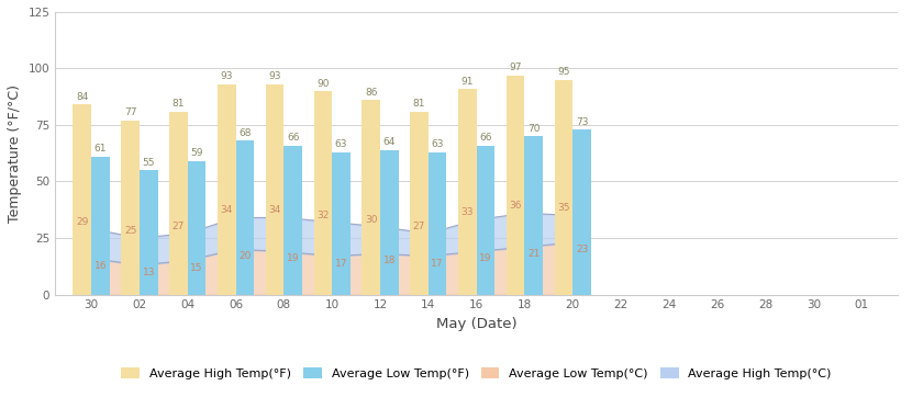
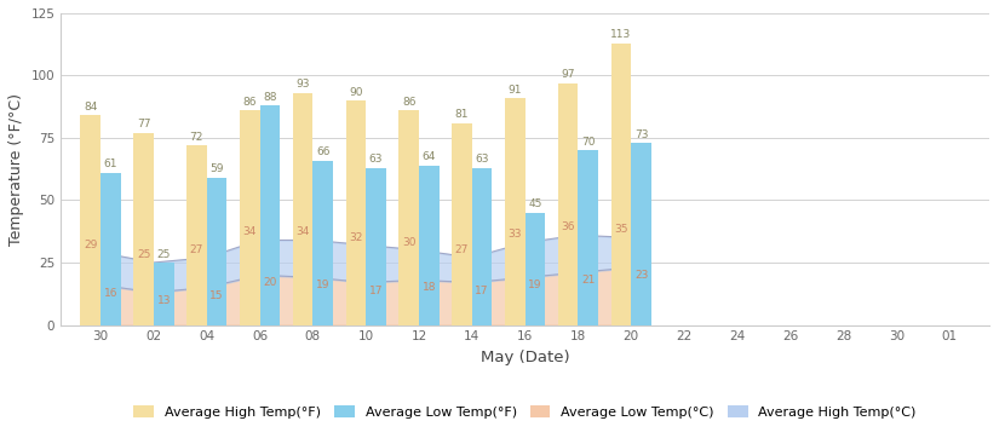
Average Low Temp(°F)/02: 55 -> 25
Average High Temp(°F)/04: 81 -> 72
Average High Temp(°F)/06: 93 -> 86
Average Low Temp(°F)/06: 68 -> 88
Average Low Temp(°F)/16: 66 -> 45
Average High Temp(°F)/20: 95 -> 113
